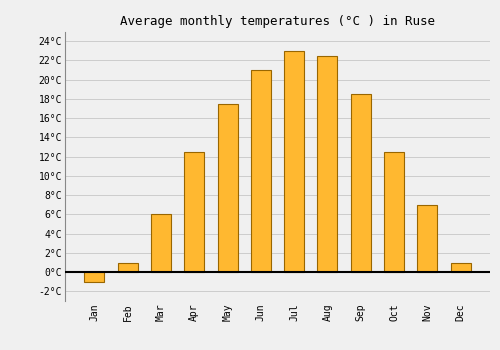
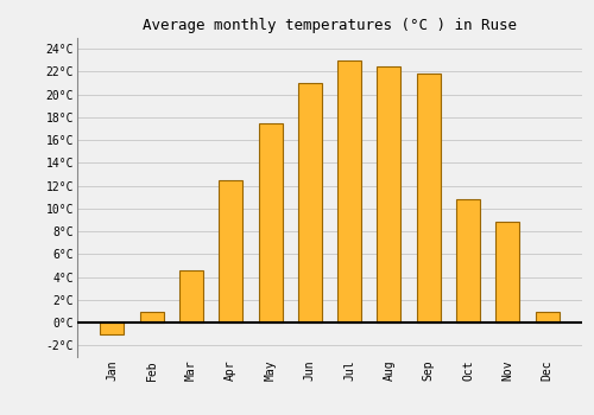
Mar: 6.0°C -> 4.6°C
Sep: 18.5°C -> 21.8°C
Oct: 12.5°C -> 10.8°C
Nov: 7.0°C -> 8.8°C
